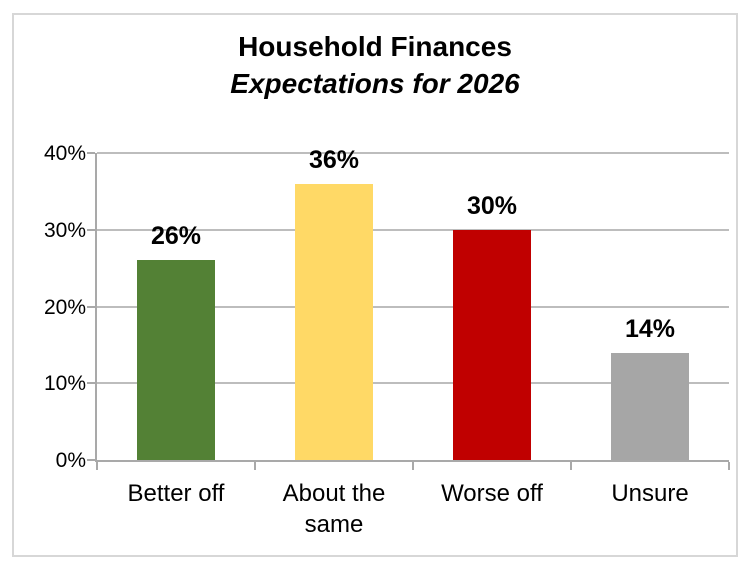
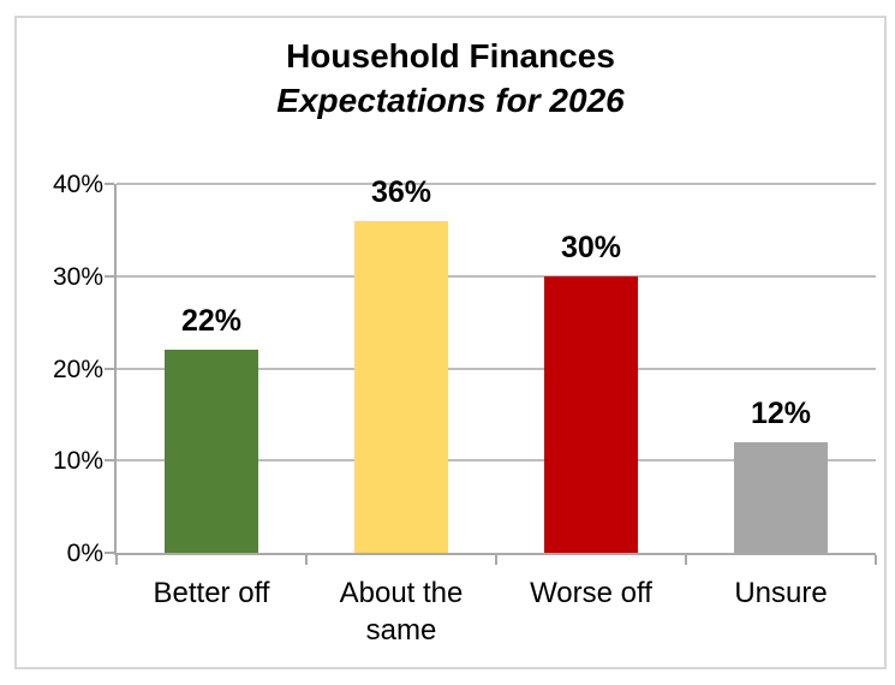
Better off: 26% -> 22%
Unsure: 14% -> 12%
